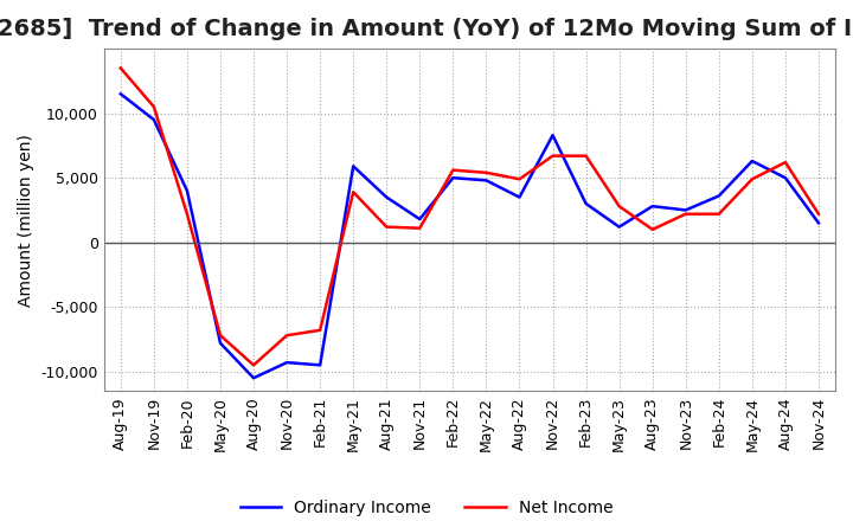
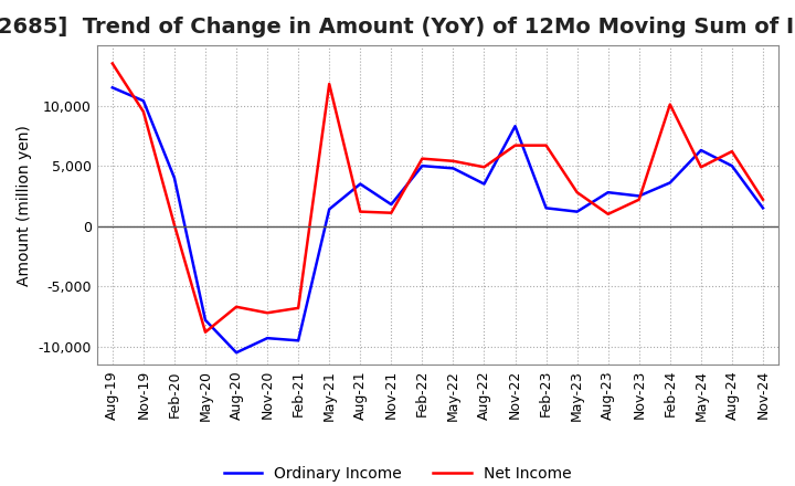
Ordinary Income/Nov-19: 9,500 -> 10,400
Net Income/Nov-19: 10,500 -> 9,500
Net Income/Feb-20: 2,200 -> 100
Net Income/May-20: -7,200 -> -8,800
Net Income/Aug-20: -9,500 -> -6,700
Ordinary Income/May-21: 5,900 -> 1,400
Net Income/May-21: 3,900 -> 11,800
Ordinary Income/Feb-23: 3,000 -> 1,500
Net Income/Feb-24: 2,200 -> 10,100
